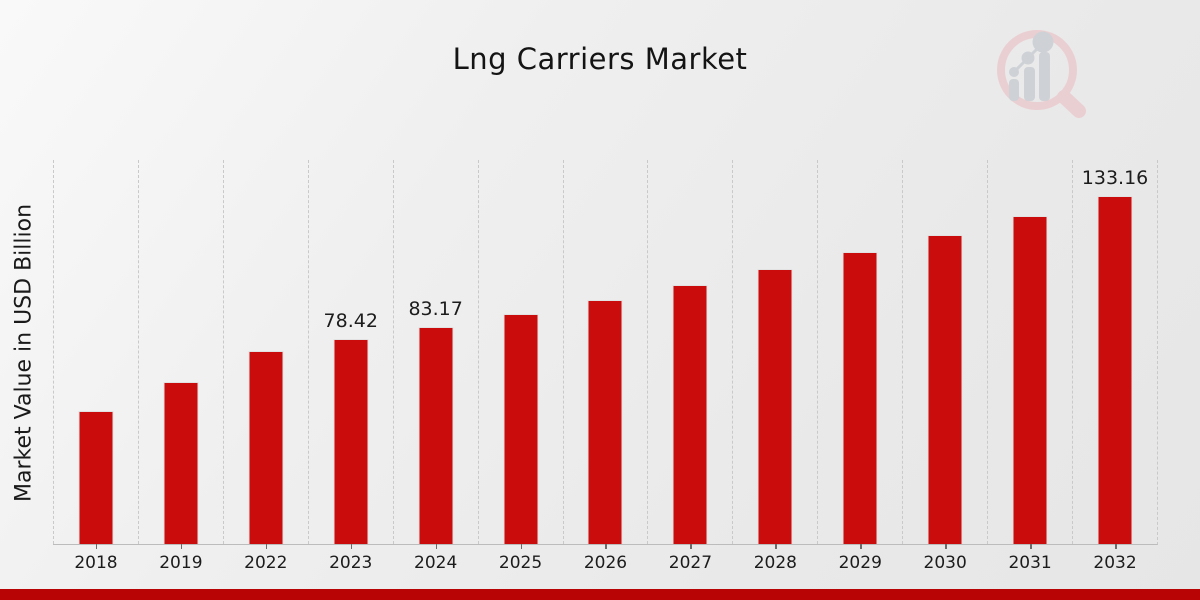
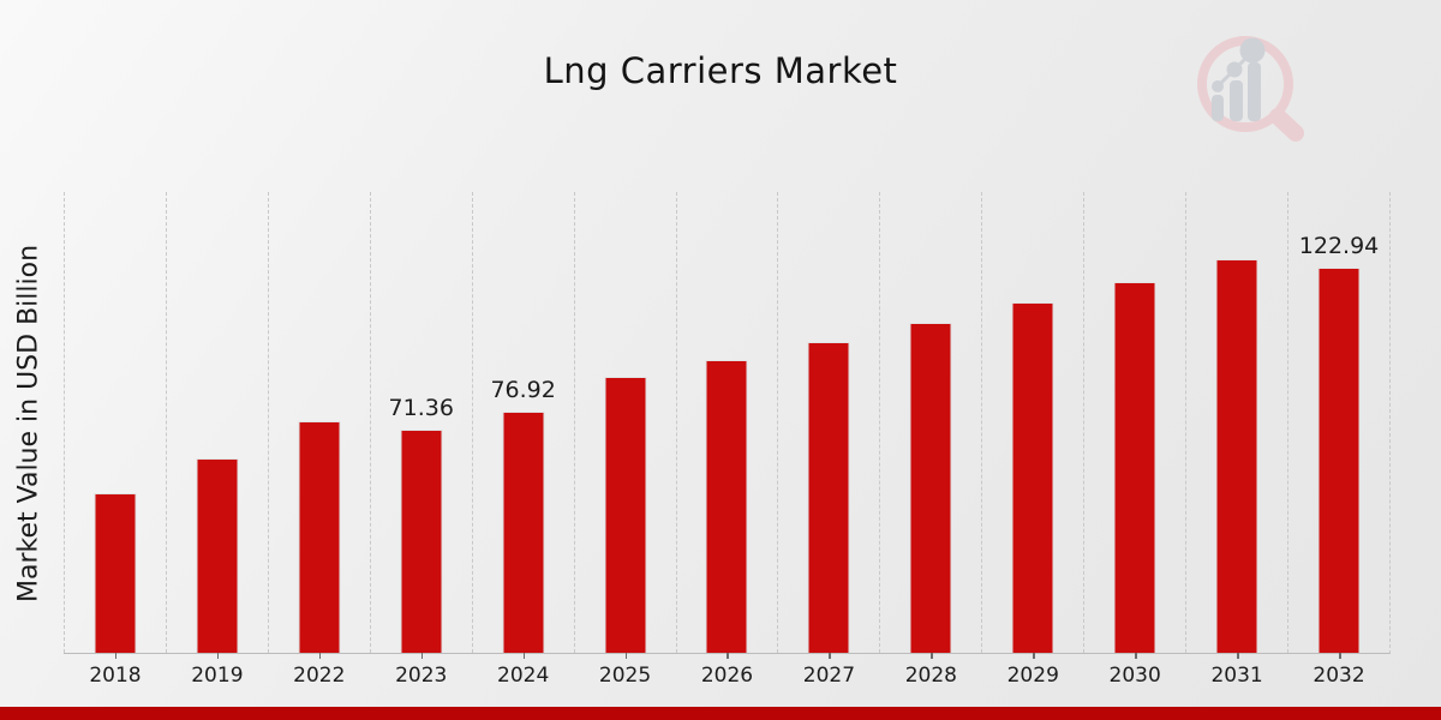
2023: 78.42 -> 71.36
2024: 83.17 -> 76.92
2032: 133.16 -> 122.94
